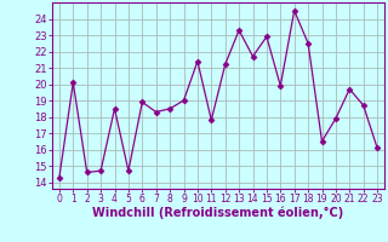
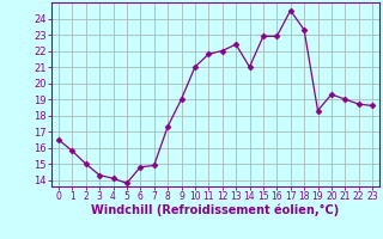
0: 14.3 -> 16.5
1: 20.1 -> 15.8
2: 14.6 -> 15.0
3: 14.7 -> 14.3
4: 18.5 -> 14.1
5: 14.7 -> 13.8
6: 18.9 -> 14.8
7: 18.3 -> 14.9
8: 18.5 -> 17.3
10: 21.4 -> 21.0
11: 17.8 -> 21.8
12: 21.2 -> 22.0
13: 23.3 -> 22.4
14: 21.7 -> 21.0
16: 19.9 -> 22.9
18: 22.5 -> 23.3
19: 16.5 -> 18.3
20: 17.9 -> 19.3
21: 19.7 -> 19.0
23: 16.1 -> 18.6
